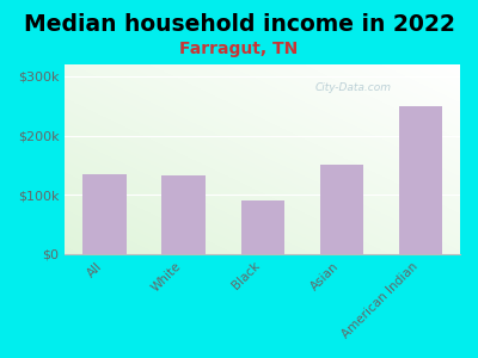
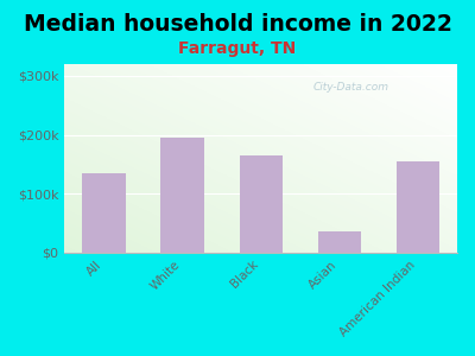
White: $133k -> $195k
Black: $90k -> $165k
Asian: $150k -> $35k
American Indian: $250k -> $155k
